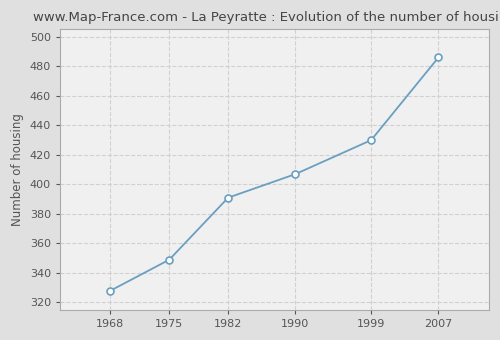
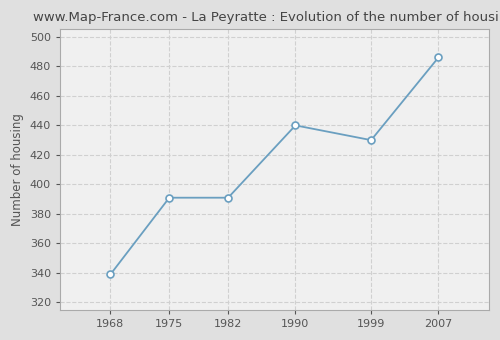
1968: 328 -> 339
1975: 349 -> 391
1990: 407 -> 440
